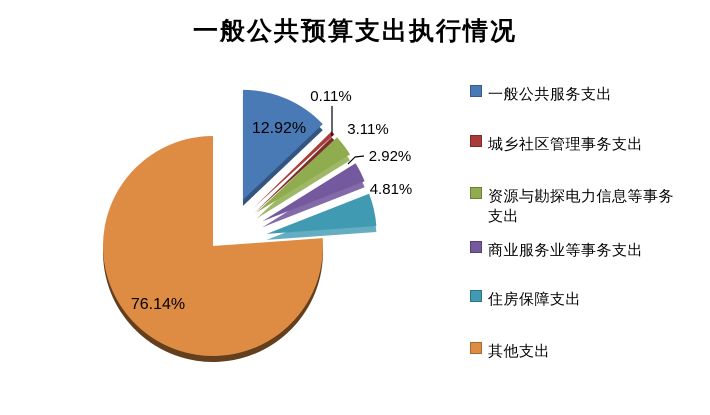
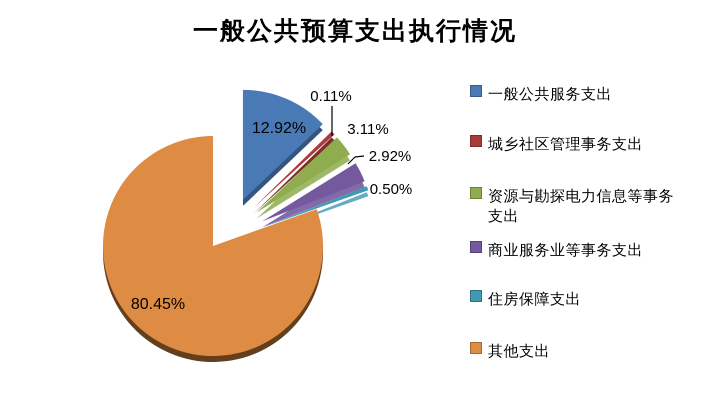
住房保障支出: 4.81% -> 0.50%
其他支出: 76.14% -> 80.45%
